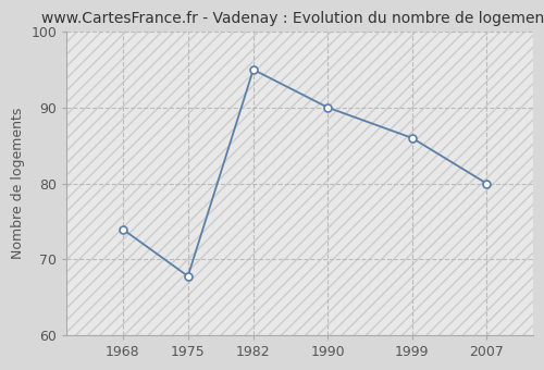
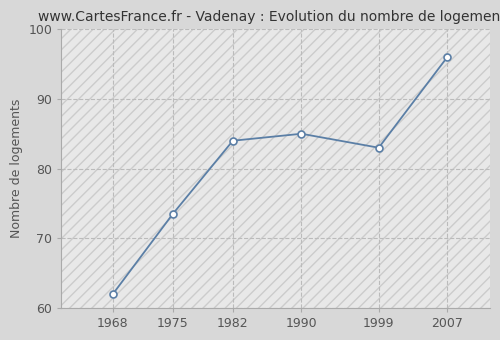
1968: 74.0 -> 62.0
1975: 67.8 -> 73.5
1982: 95.0 -> 84.0
1990: 90.0 -> 85.0
1999: 86.0 -> 83.0
2007: 80.0 -> 96.0
